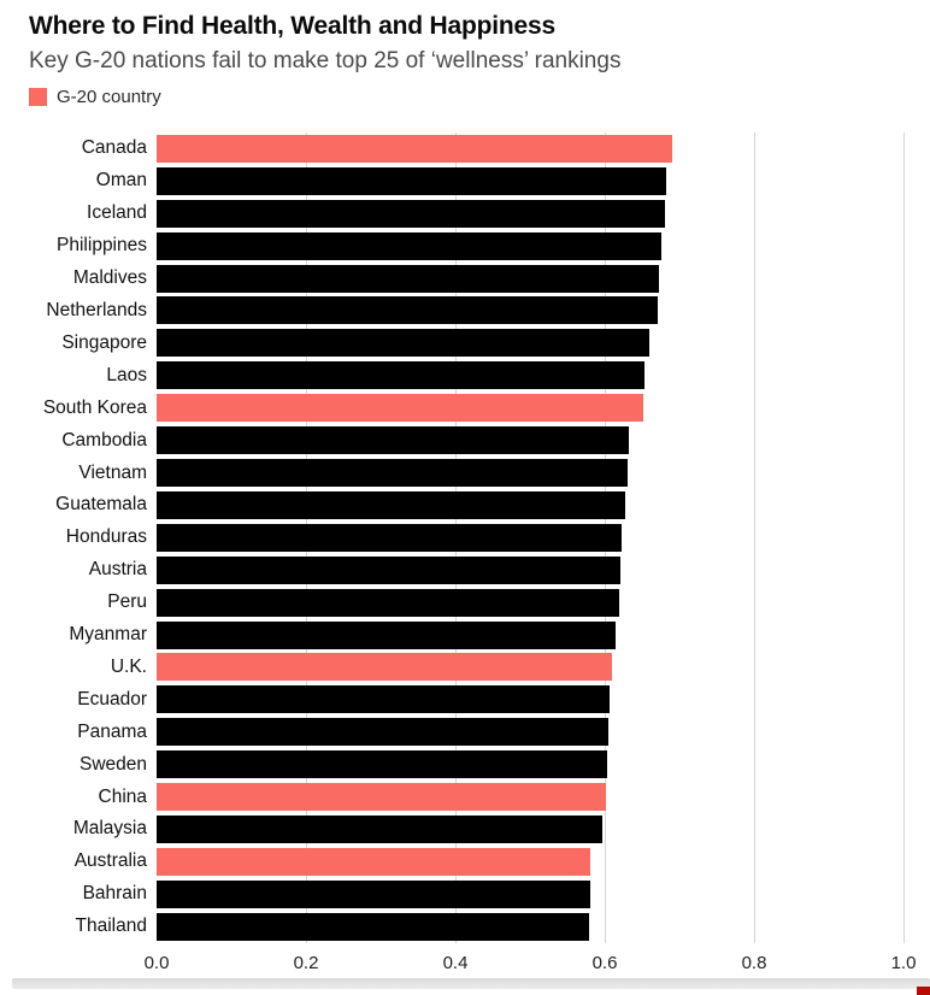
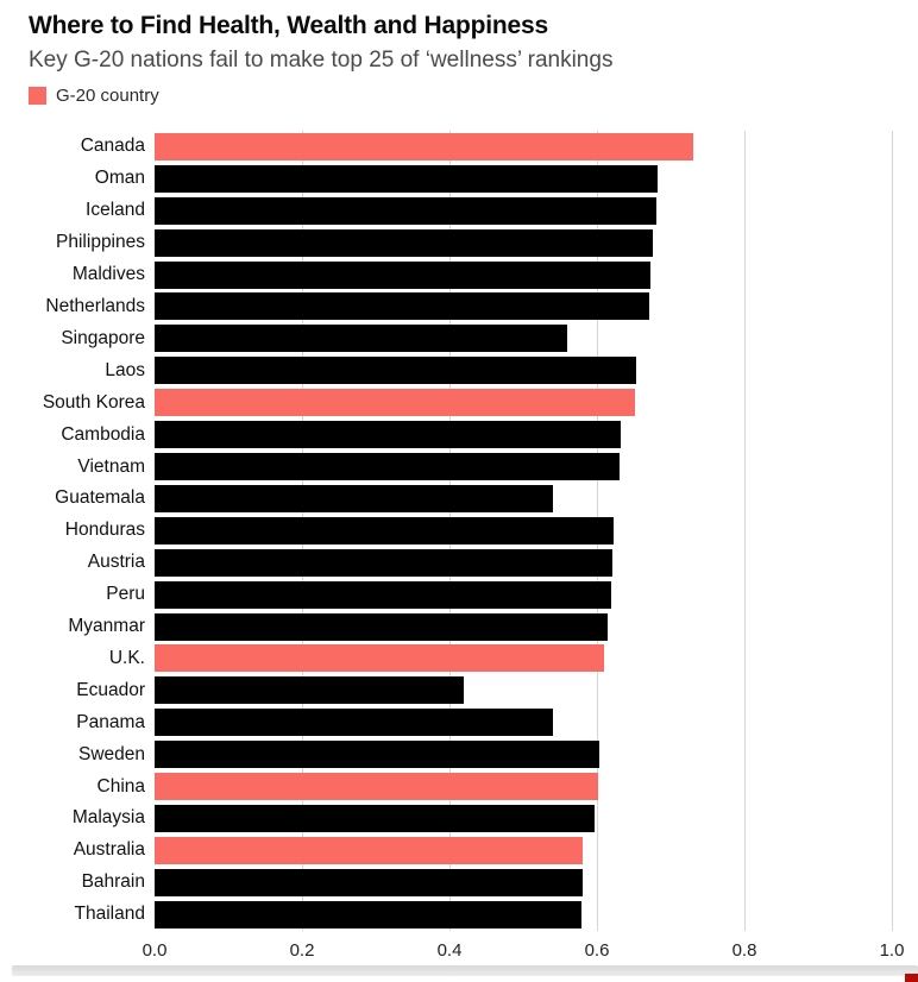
Canada: 0.69 -> 0.73
Singapore: 0.66 -> 0.56
Guatemala: 0.63 -> 0.54
Ecuador: 0.61 -> 0.42
Panama: 0.60 -> 0.54
